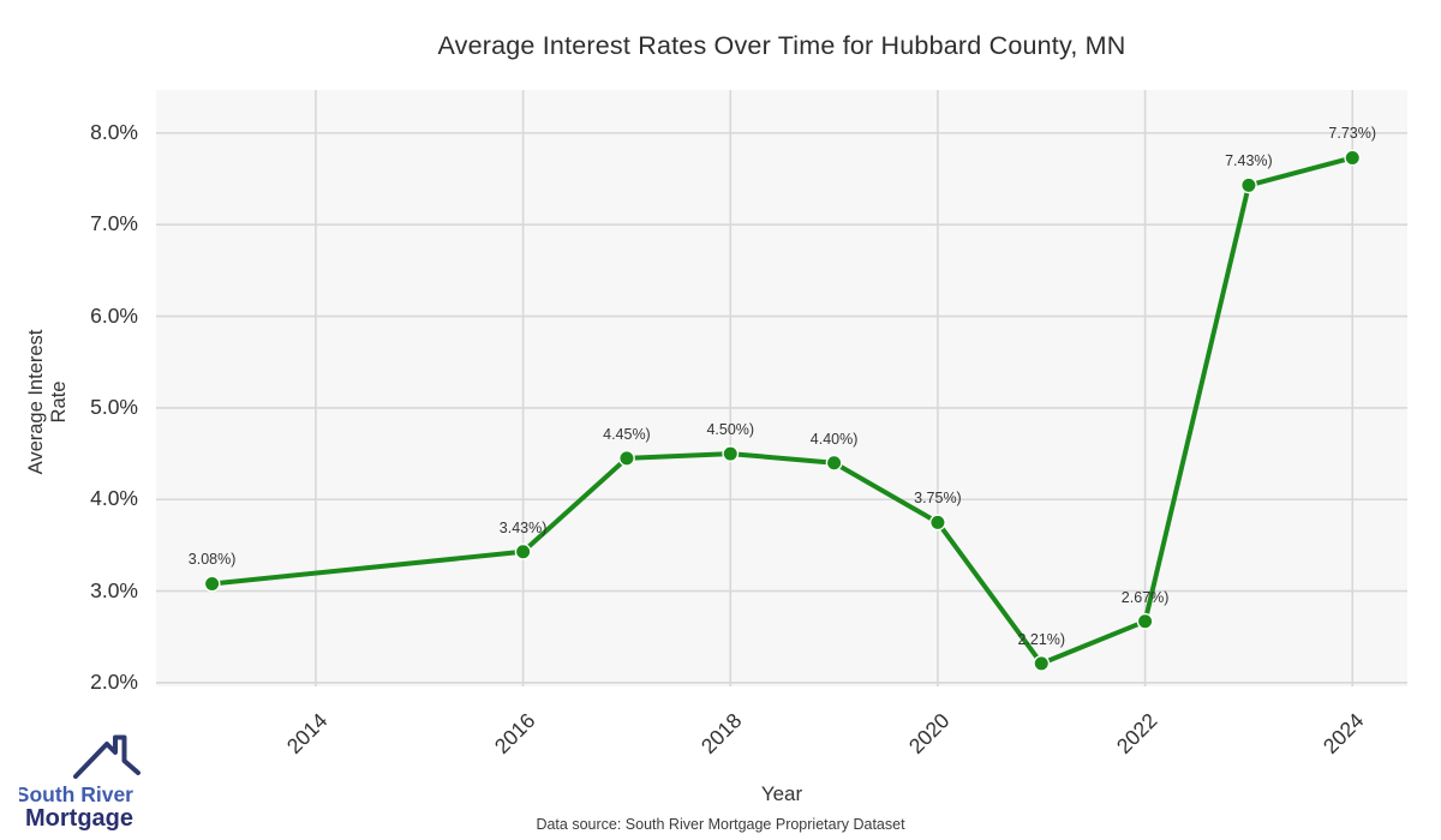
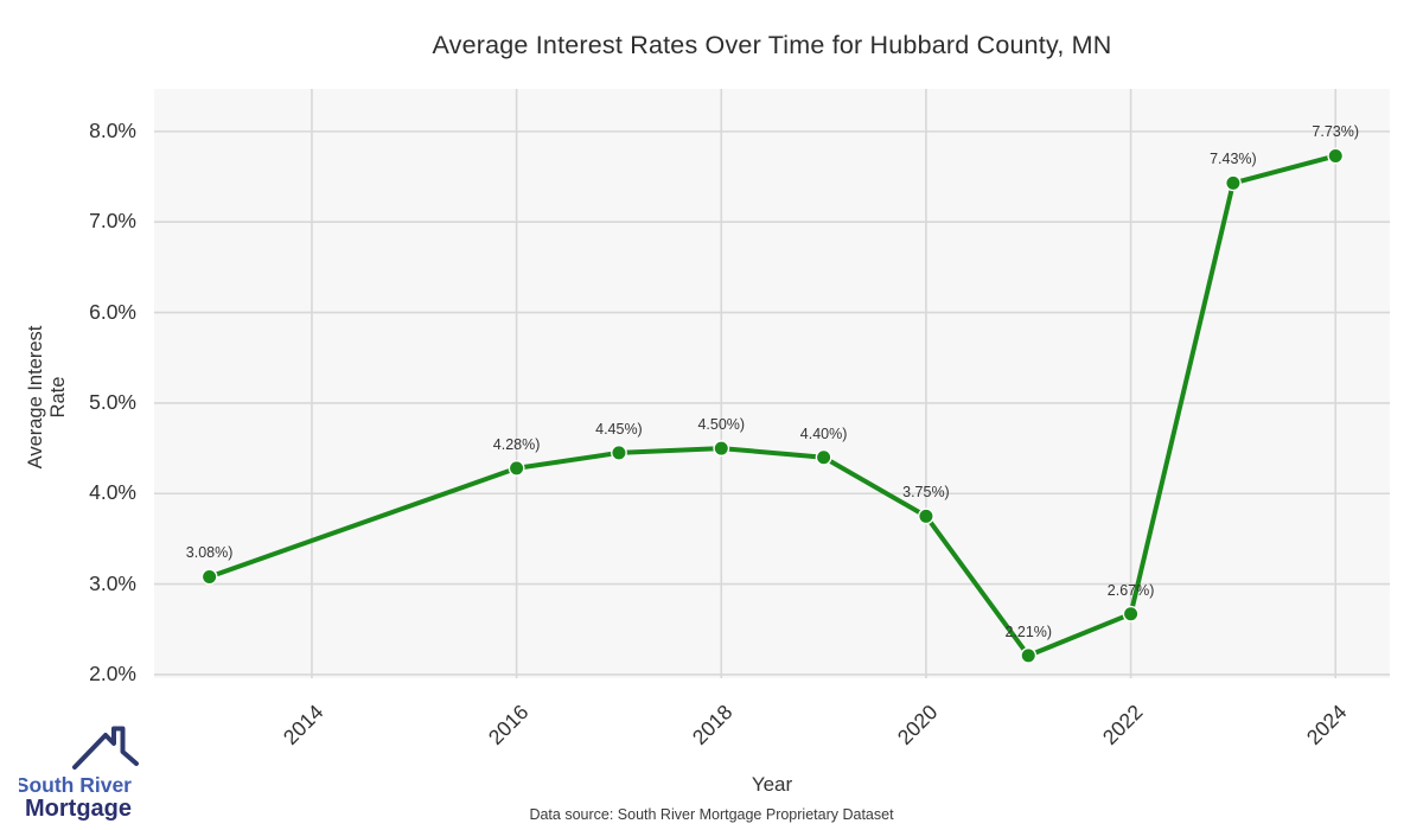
2016: 3.43% -> 4.28%
